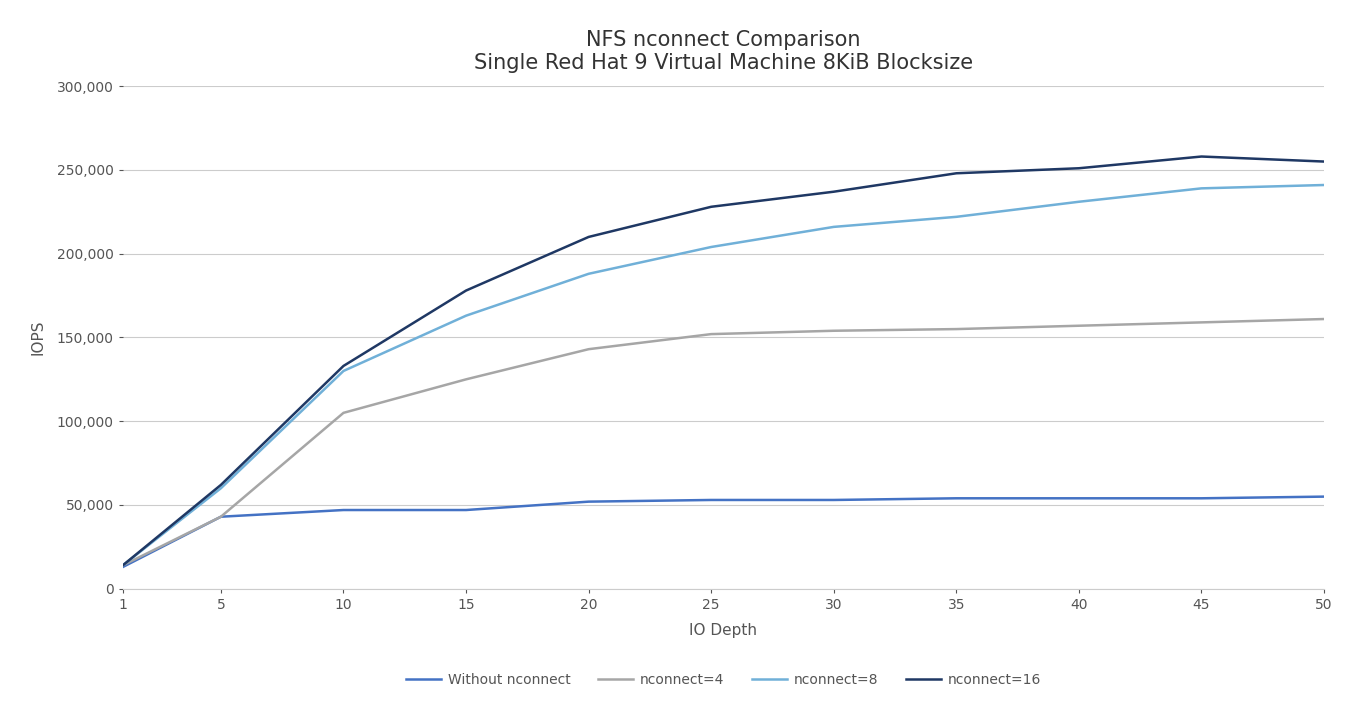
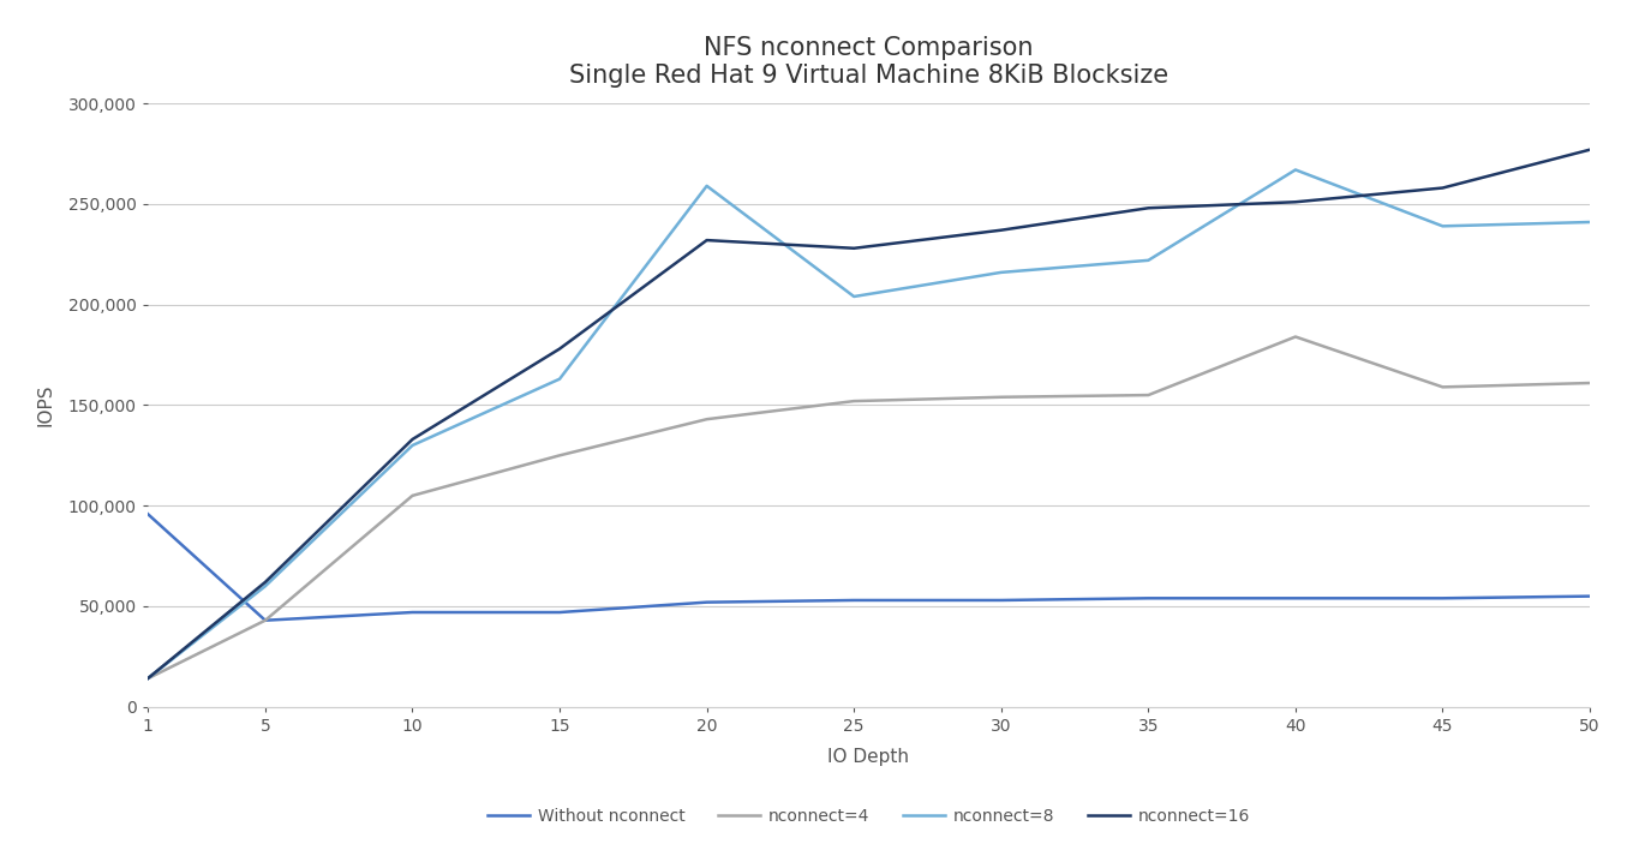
Without nconnect/1: 13,000 -> 96,000
nconnect=8/20: 188,000 -> 259,000
nconnect=16/20: 210,000 -> 232,000
nconnect=4/40: 157,000 -> 184,000
nconnect=8/40: 231,000 -> 267,000
nconnect=16/50: 255,000 -> 277,000
